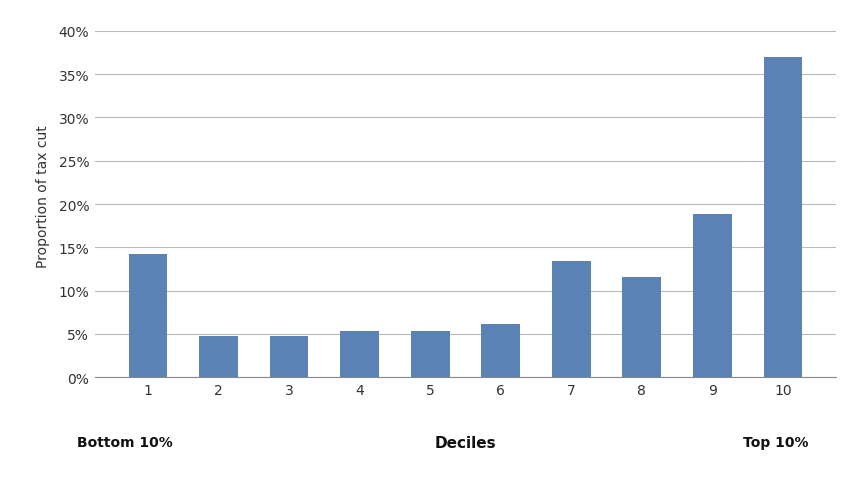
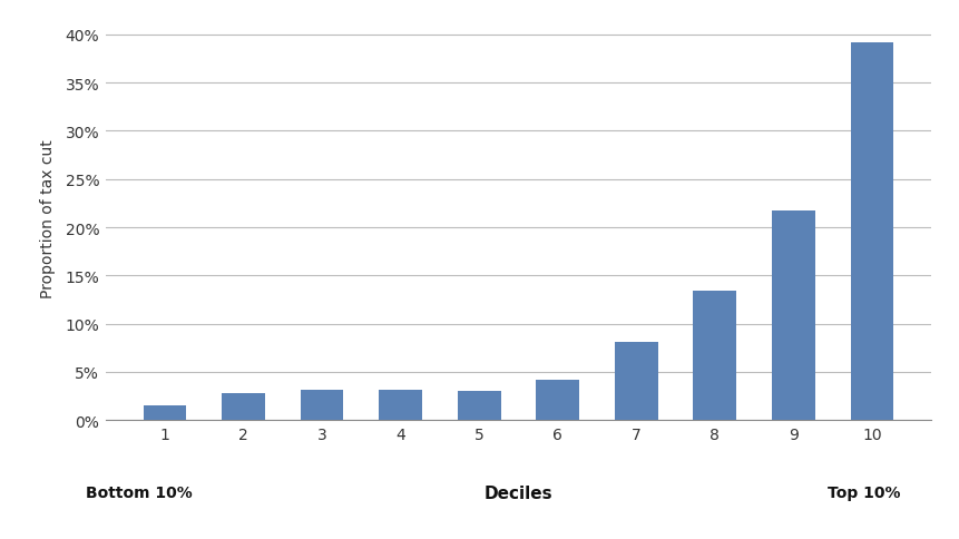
1: 14.2% -> 1.5%
2: 4.8% -> 2.8%
3: 4.8% -> 3.1%
4: 5.4% -> 3.1%
5: 5.4% -> 3.0%
6: 6.2% -> 4.2%
7: 13.4% -> 8.1%
8: 11.6% -> 13.4%
9: 18.8% -> 21.7%
10: 37.0% -> 39.2%
